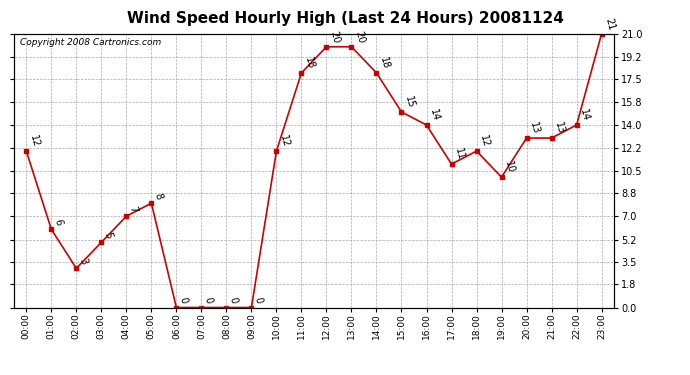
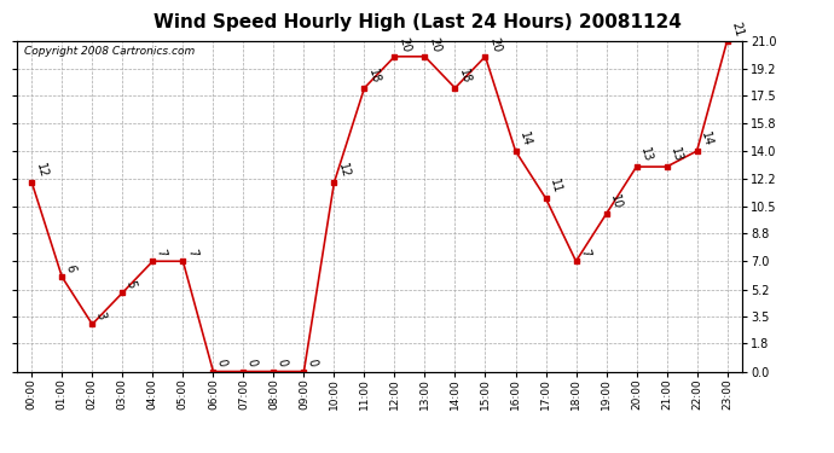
05:00: 8 -> 7
15:00: 15 -> 20
18:00: 12 -> 7
